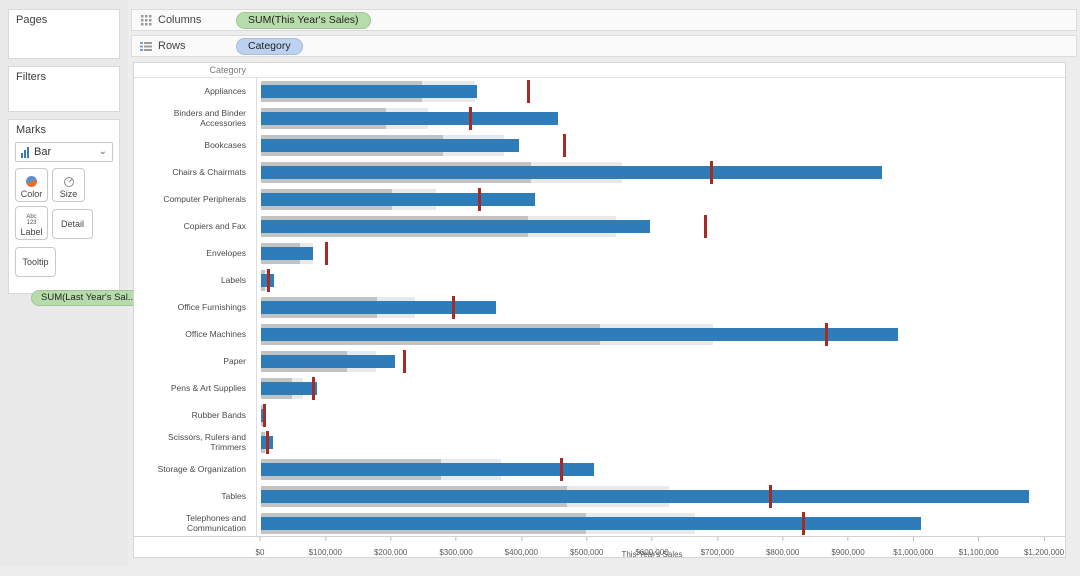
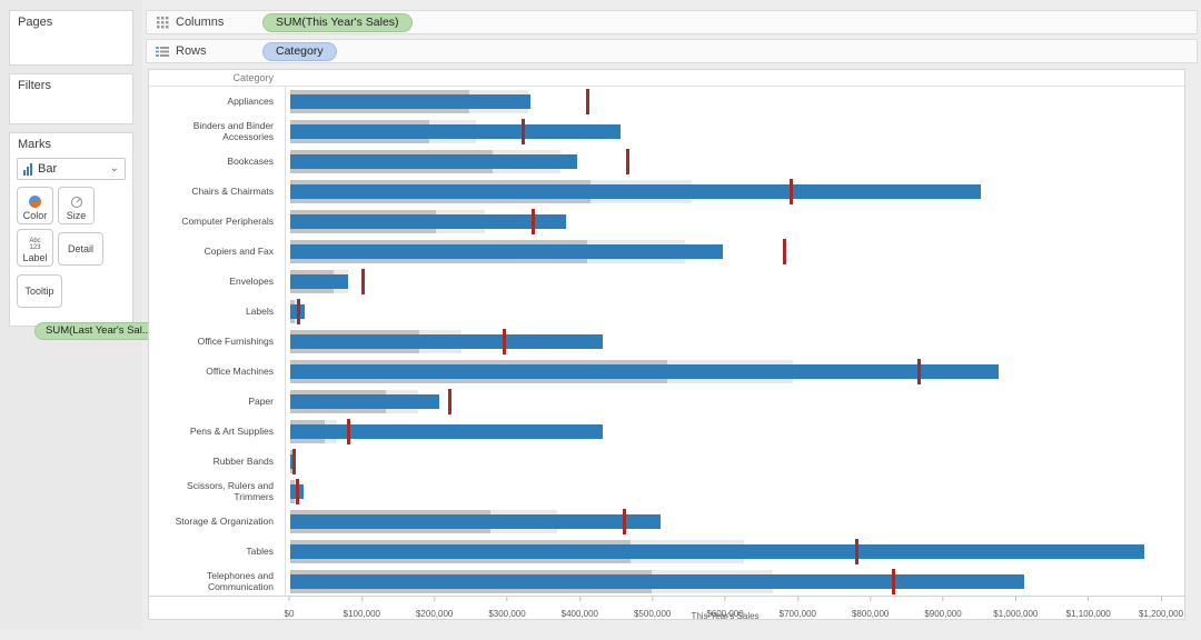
SUM(This Year's Sales)/Computer Peripherals: $420000 -> $380000
SUM(This Year's Sales)/Office Furnishings: $360000 -> $430000
SUM(This Year's Sales)/Pens & Art Supplies: $80000 -> $430000
